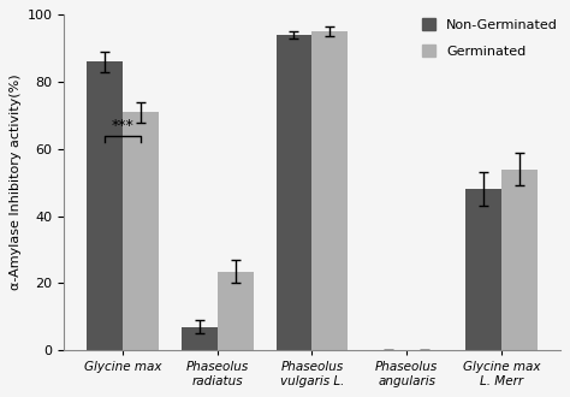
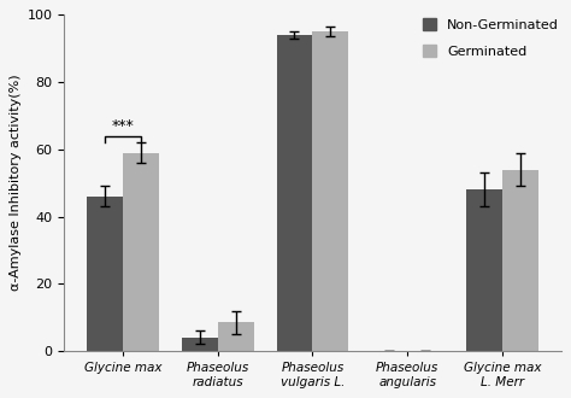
Non-Germinated/Glycine max: 86 -> 46
Germinated/Glycine max: 71.0 -> 59.0
Non-Germinated/Phaseolus radiatus: 7 -> 4
Germinated/Phaseolus radiatus: 23.5 -> 8.5
